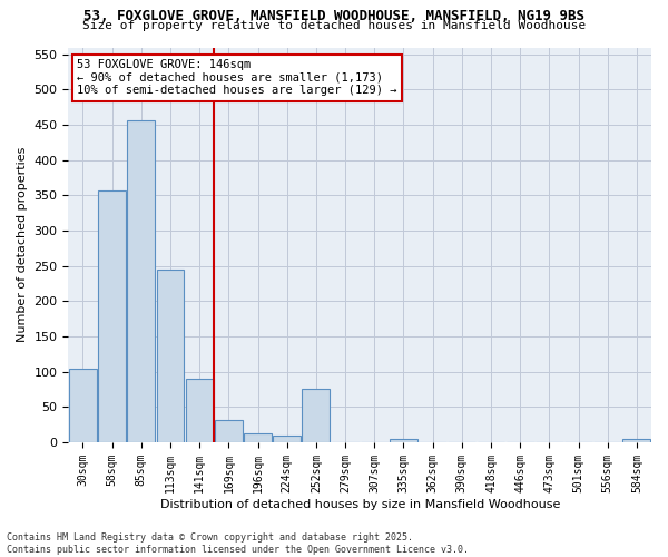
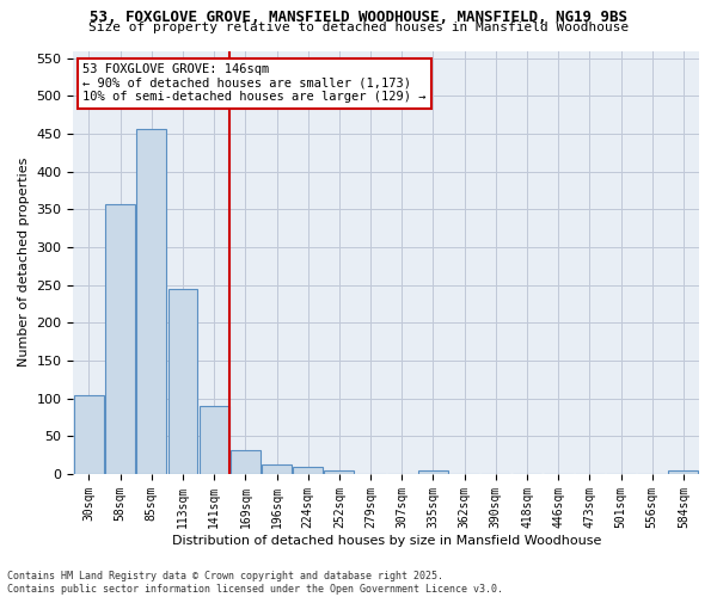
252sqm: 76 -> 5
